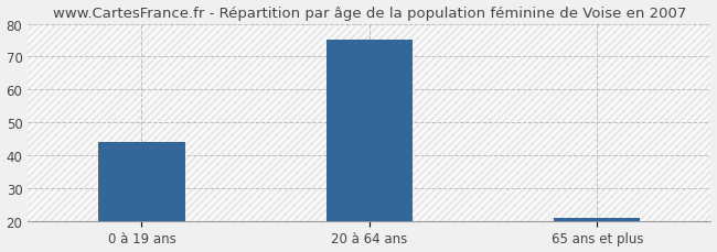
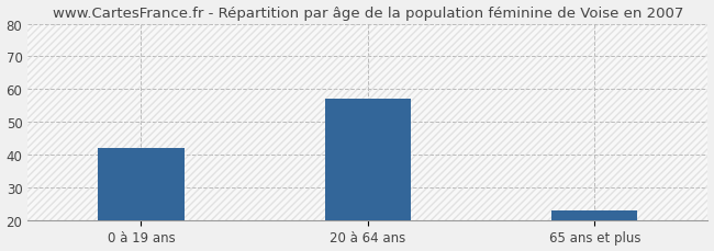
0 à 19 ans: 44 -> 42
20 à 64 ans: 75 -> 57
65 ans et plus: 21 -> 23
